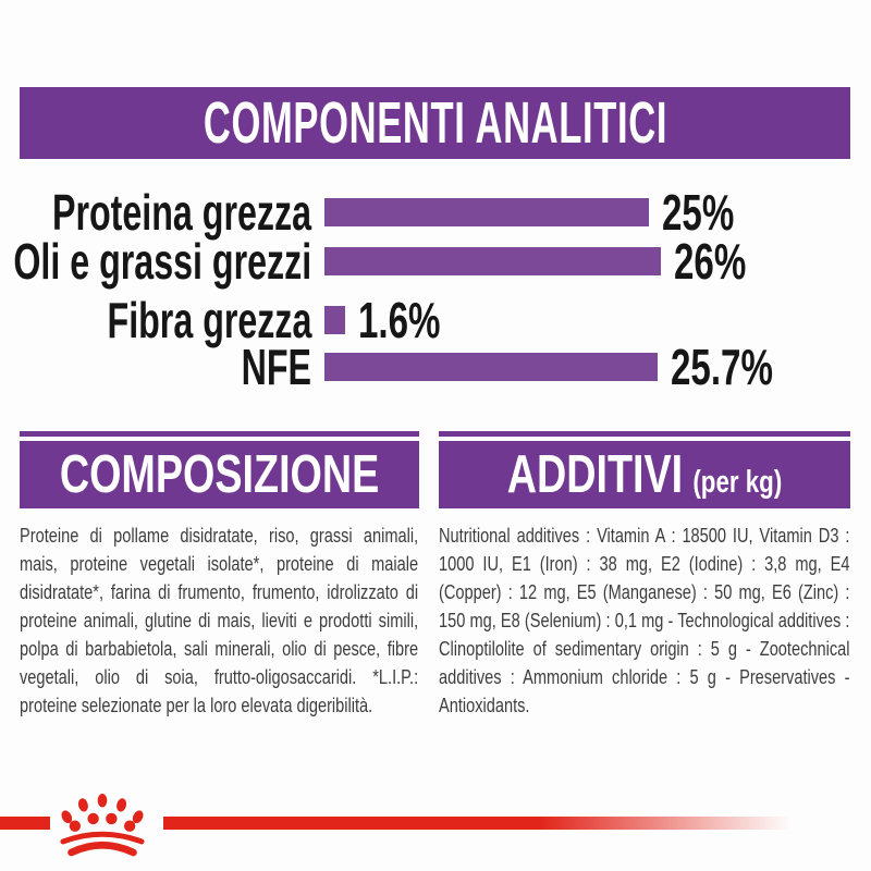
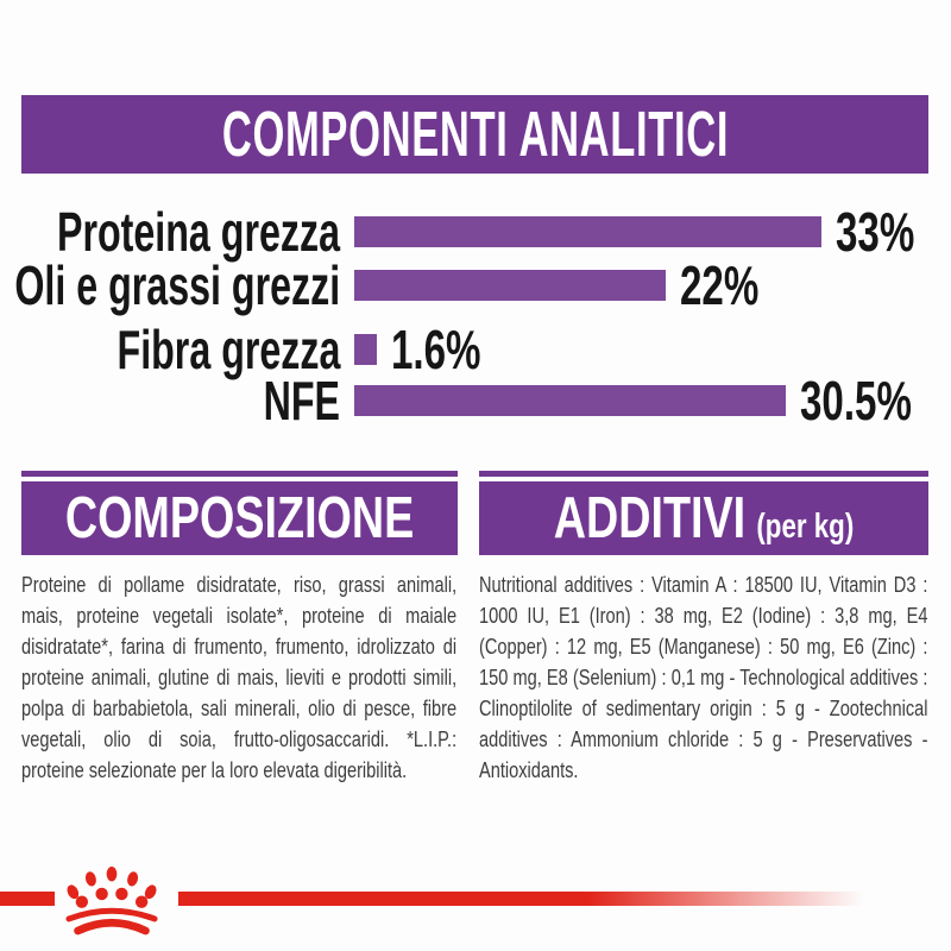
Proteina grezza: 25% -> 33%
Oli e grassi grezzi: 26% -> 22%
NFE: 25.7% -> 30.5%
